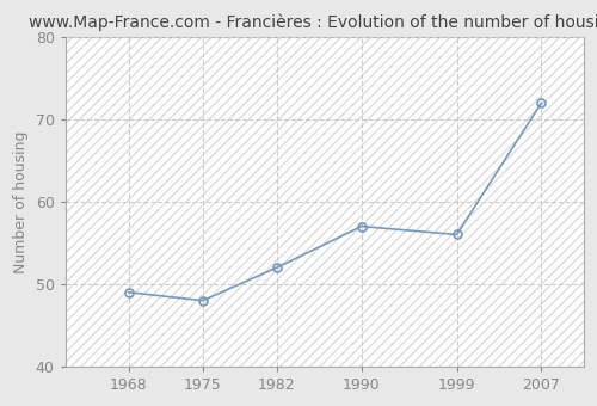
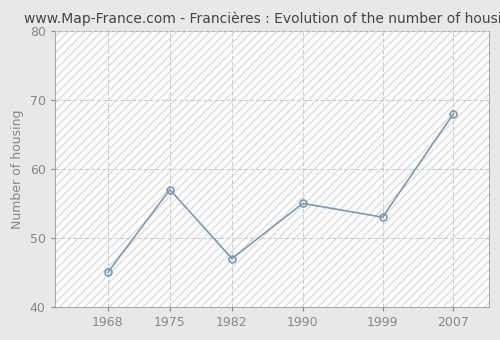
1968: 49 -> 45
1975: 48 -> 57
1982: 52 -> 47
1990: 57 -> 55
1999: 56 -> 53
2007: 72 -> 68
